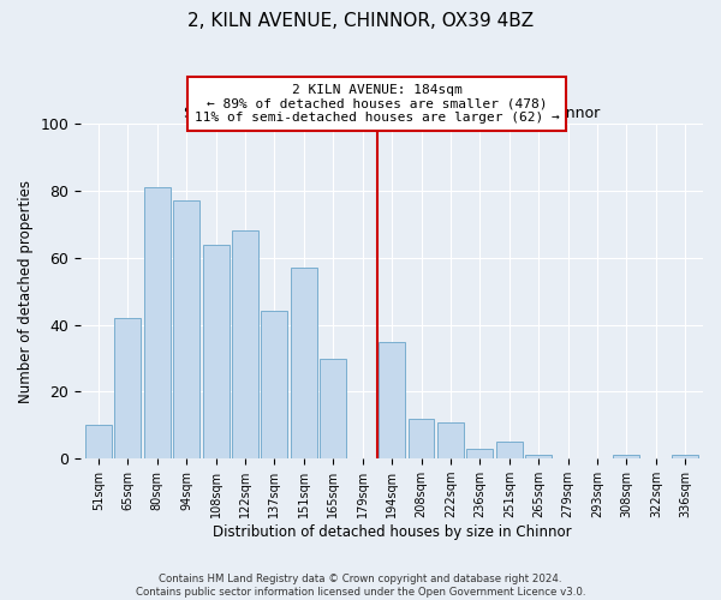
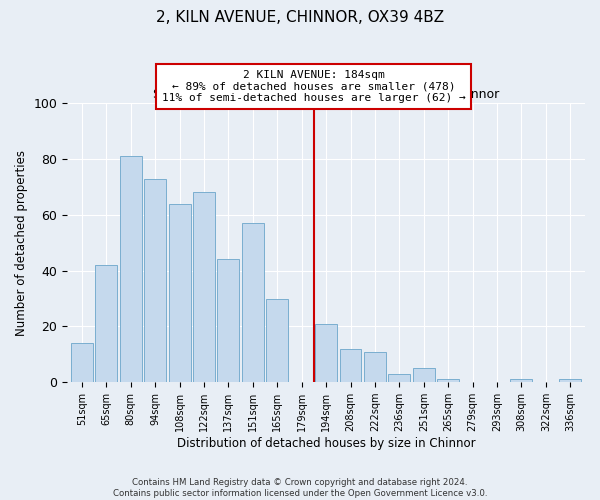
51sqm: 10 -> 14
94sqm: 77 -> 73
194sqm: 35 -> 21
